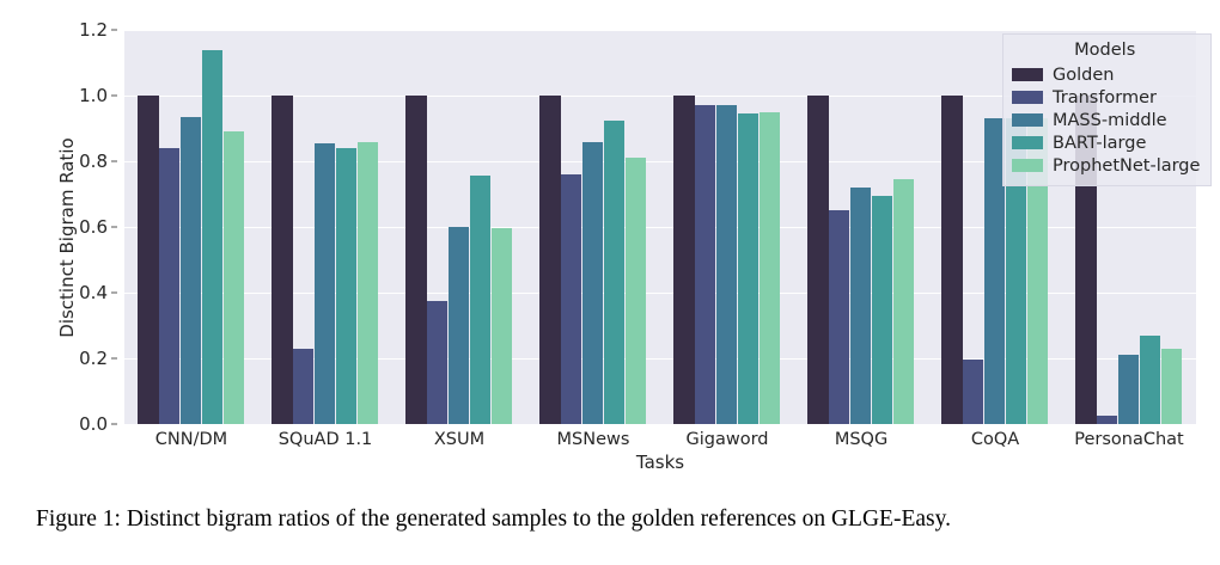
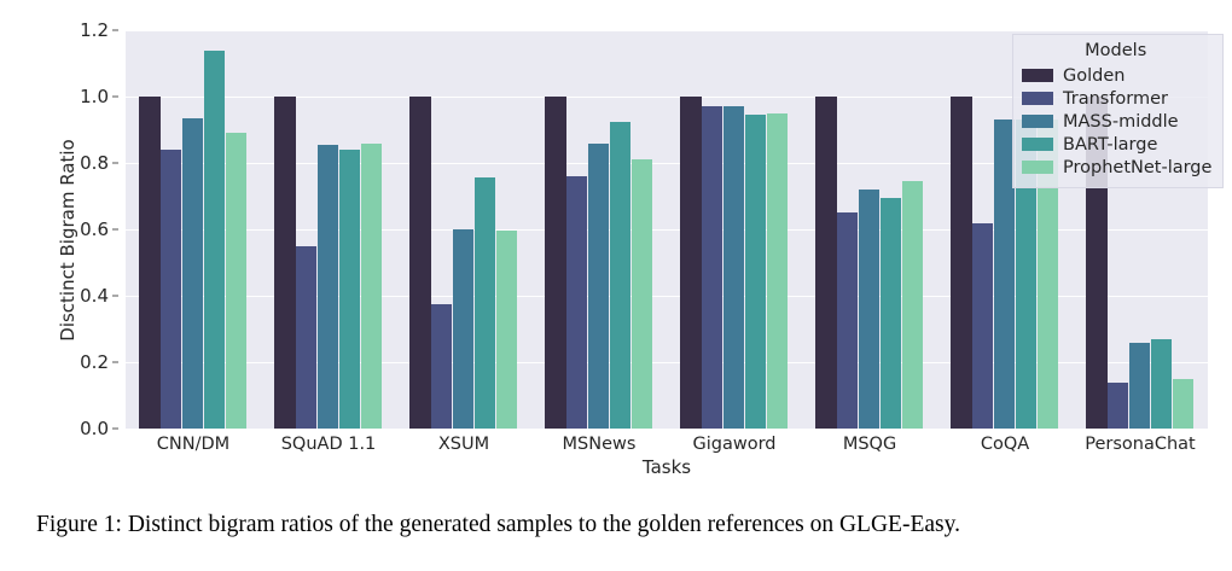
Transformer/SQuAD 1.1: 0.23 -> 0.55
Transformer/CoQA: 0.20 -> 0.62
Transformer/PersonaChat: 0.03 -> 0.14
MASS-middle/PersonaChat: 0.21 -> 0.26
ProphetNet-large/PersonaChat: 0.23 -> 0.15
